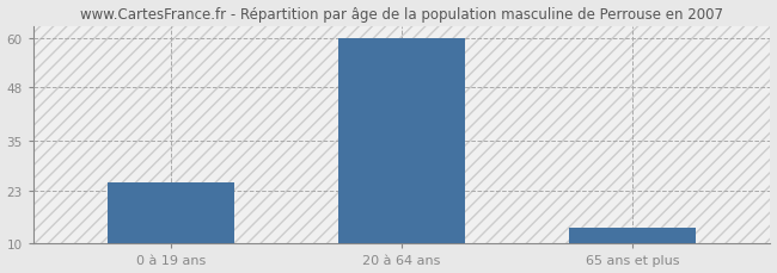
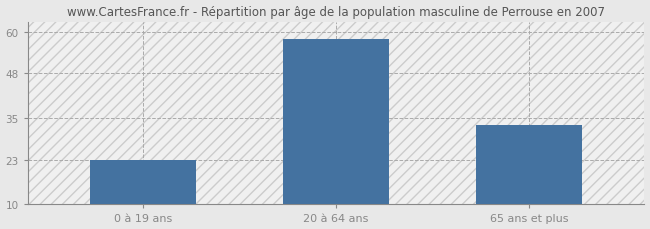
0 à 19 ans: 25 -> 23
20 à 64 ans: 60 -> 58
65 ans et plus: 14 -> 33
